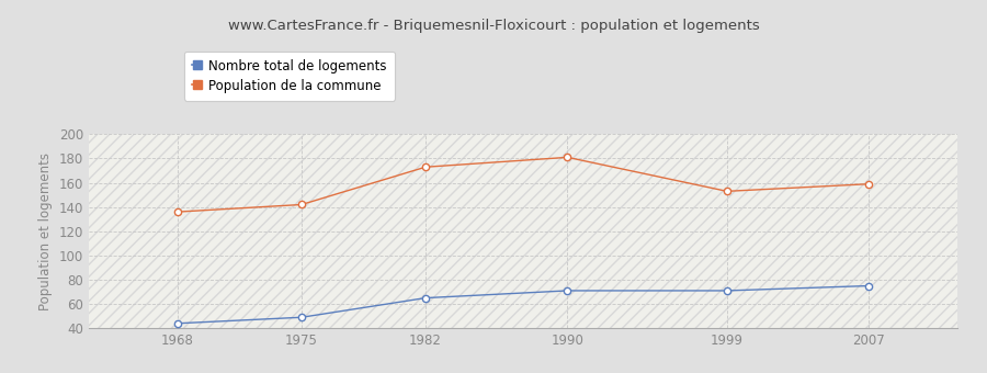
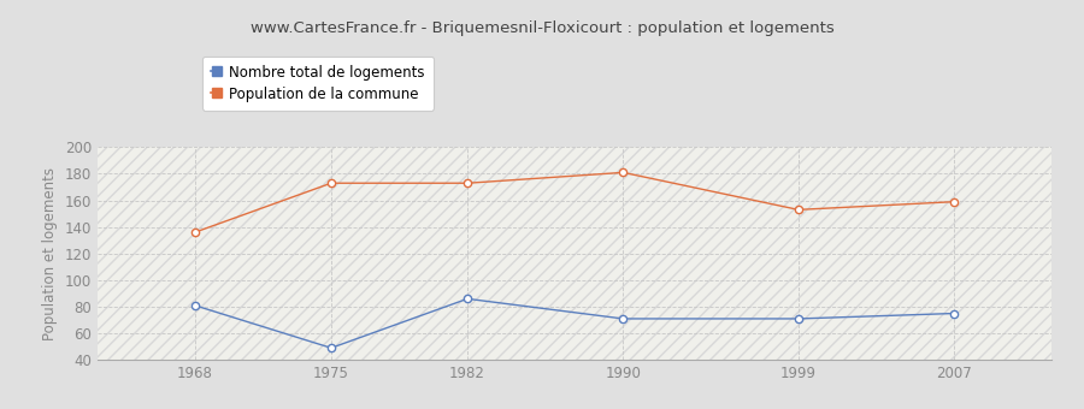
Nombre total de logements/1968: 44 -> 81
Population de la commune/1975: 142 -> 173
Nombre total de logements/1982: 65 -> 86
